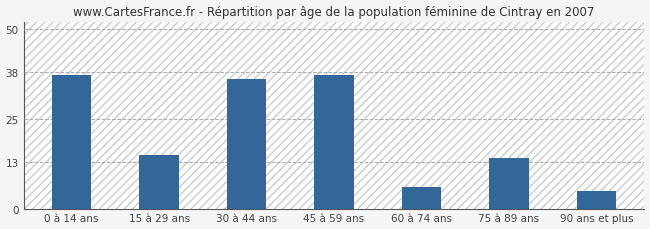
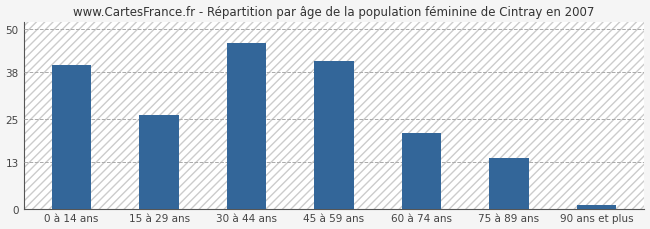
0 à 14 ans: 37 -> 40
15 à 29 ans: 15 -> 26
30 à 44 ans: 36 -> 46
45 à 59 ans: 37 -> 41
60 à 74 ans: 6 -> 21
90 ans et plus: 5 -> 1
